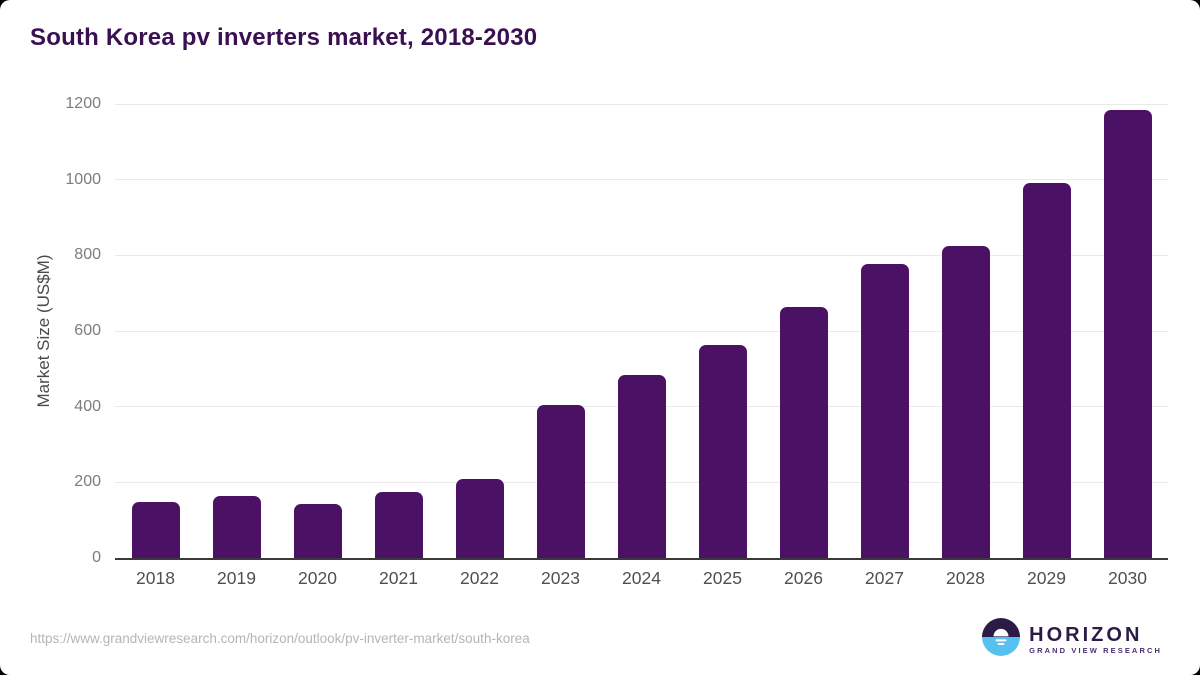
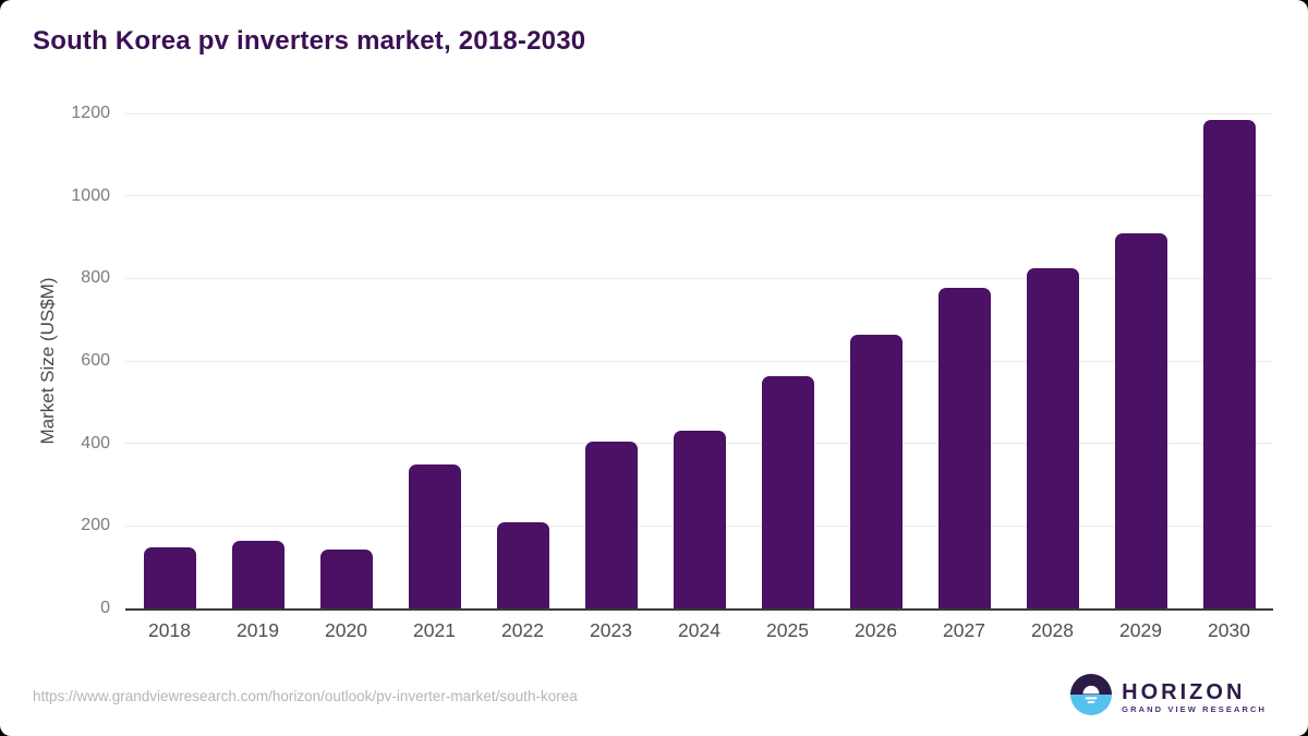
2021: 180 -> 350
2024: 480 -> 430
2029: 990 -> 910
